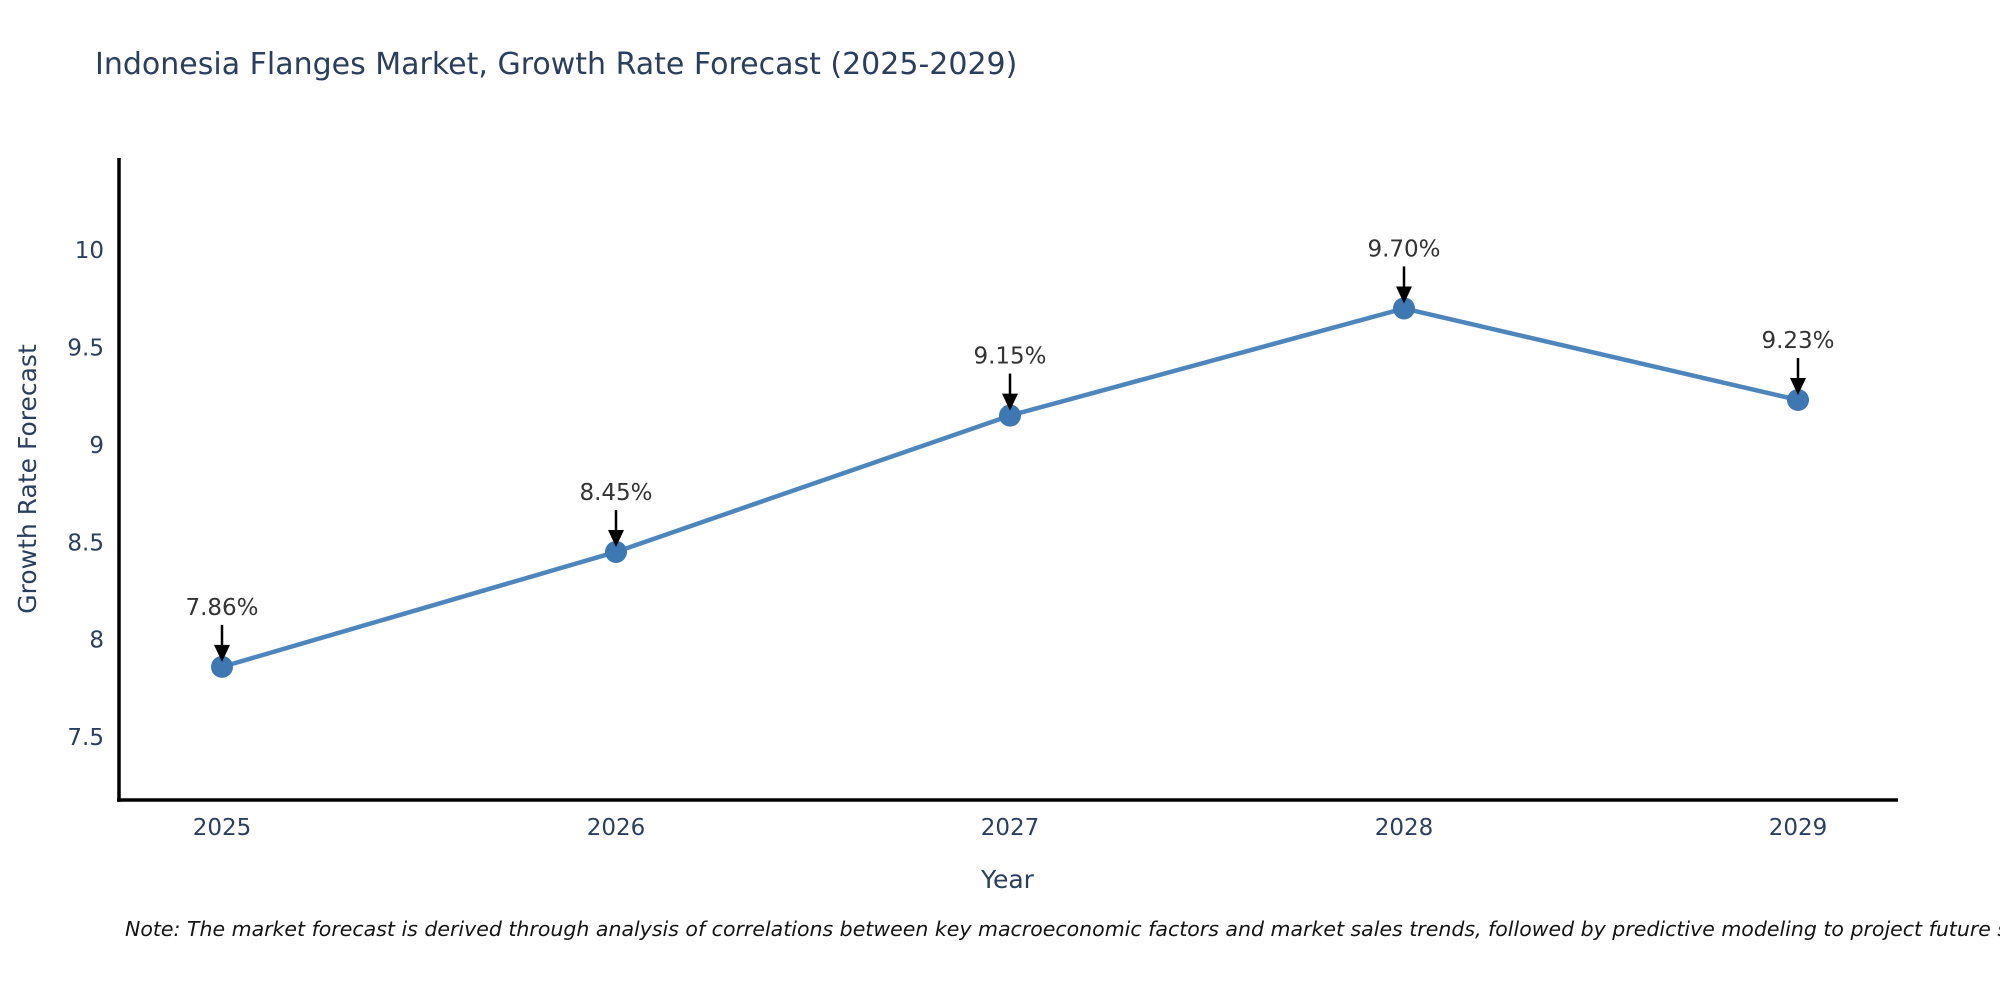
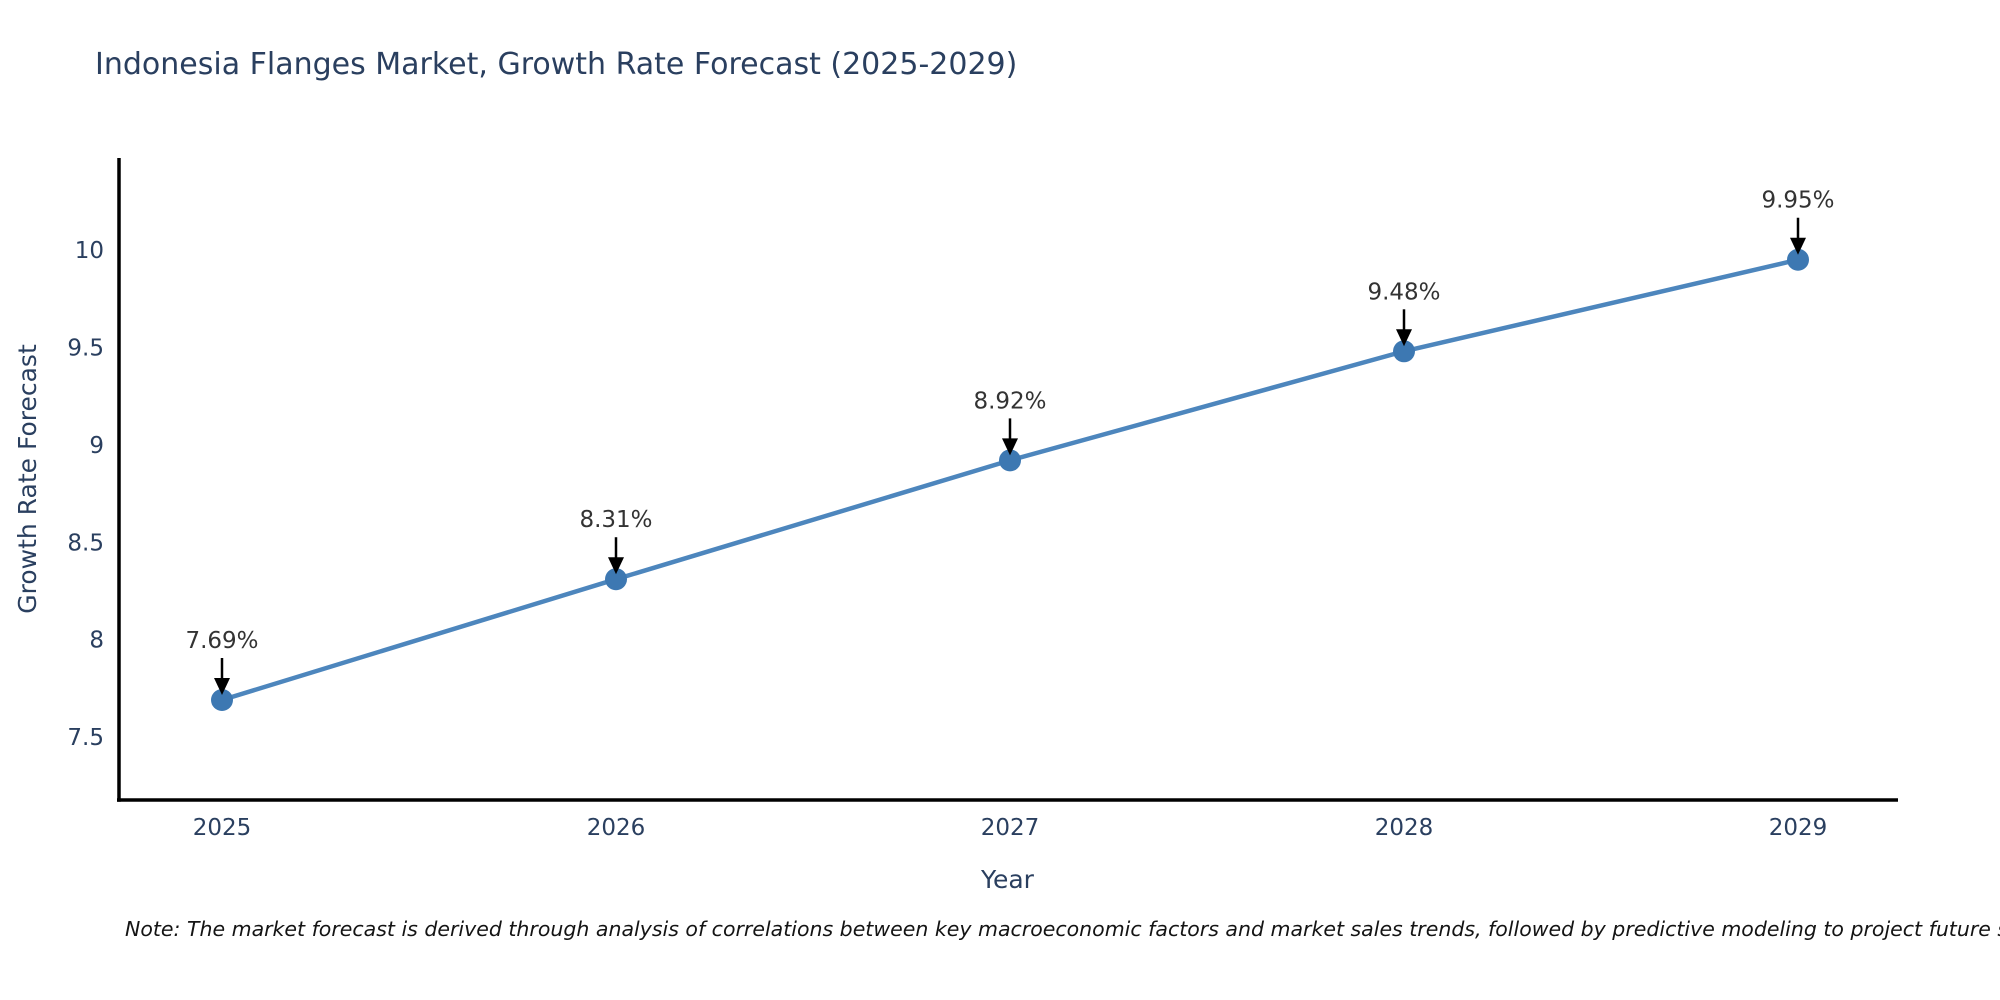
2025: 7.86% -> 7.69%
2026: 8.45% -> 8.31%
2027: 9.15% -> 8.92%
2028: 9.70% -> 9.48%
2029: 9.23% -> 9.95%
